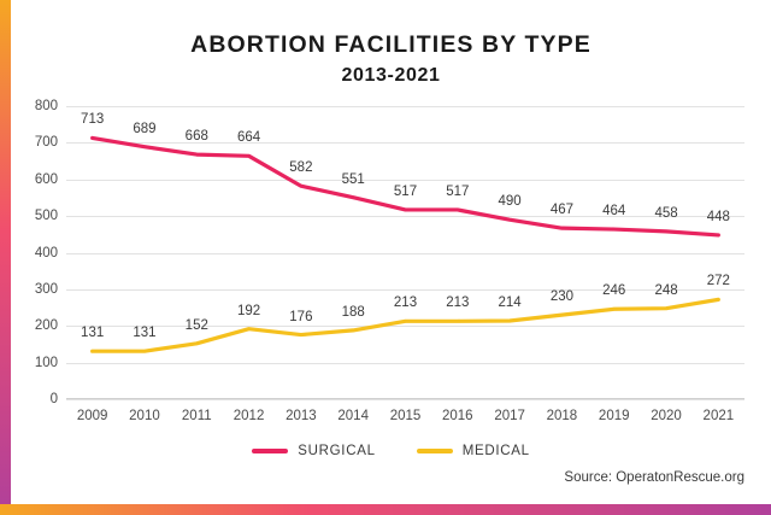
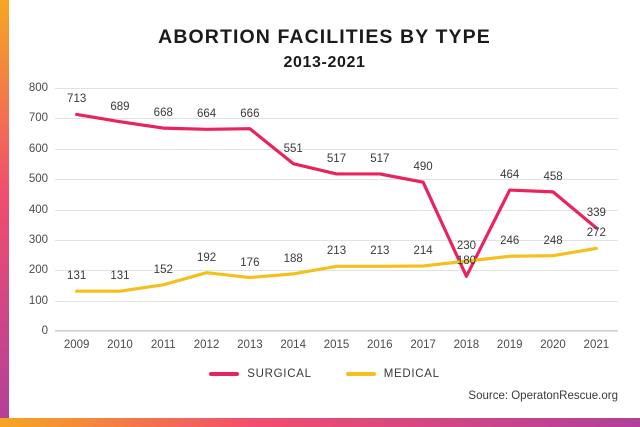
SURGICAL/2013: 582 -> 666
SURGICAL/2018: 467 -> 180
SURGICAL/2021: 448 -> 339
